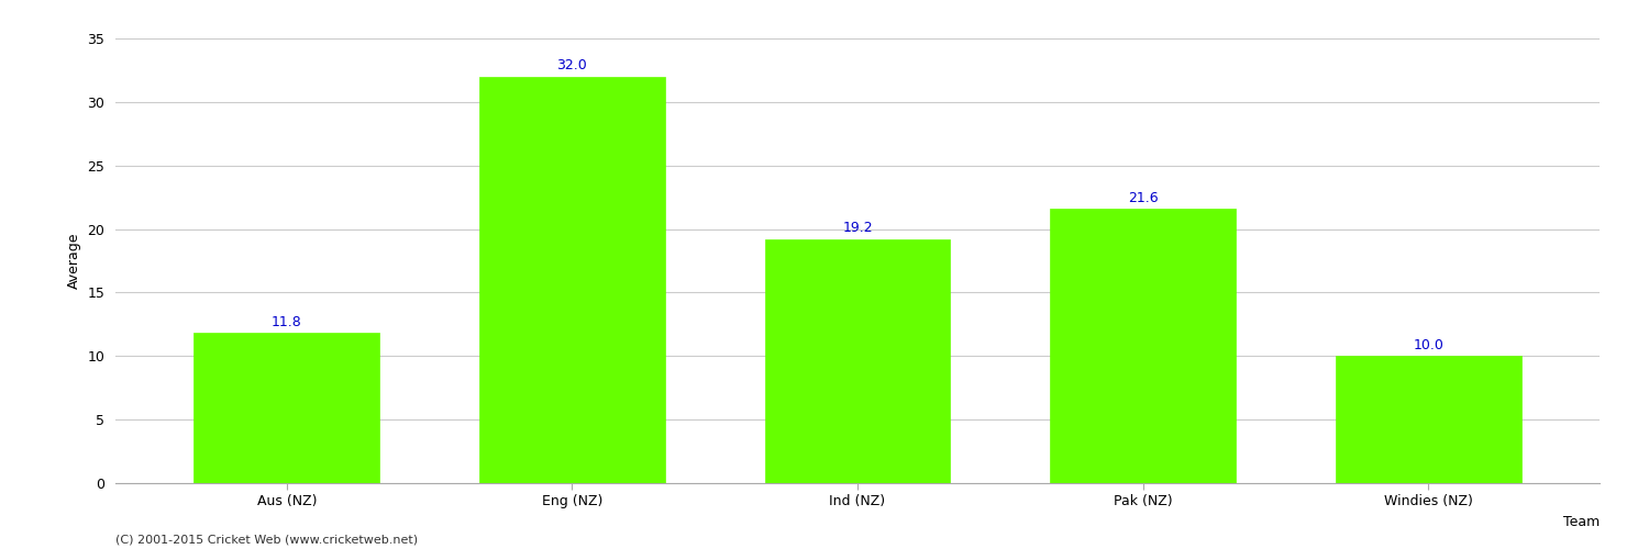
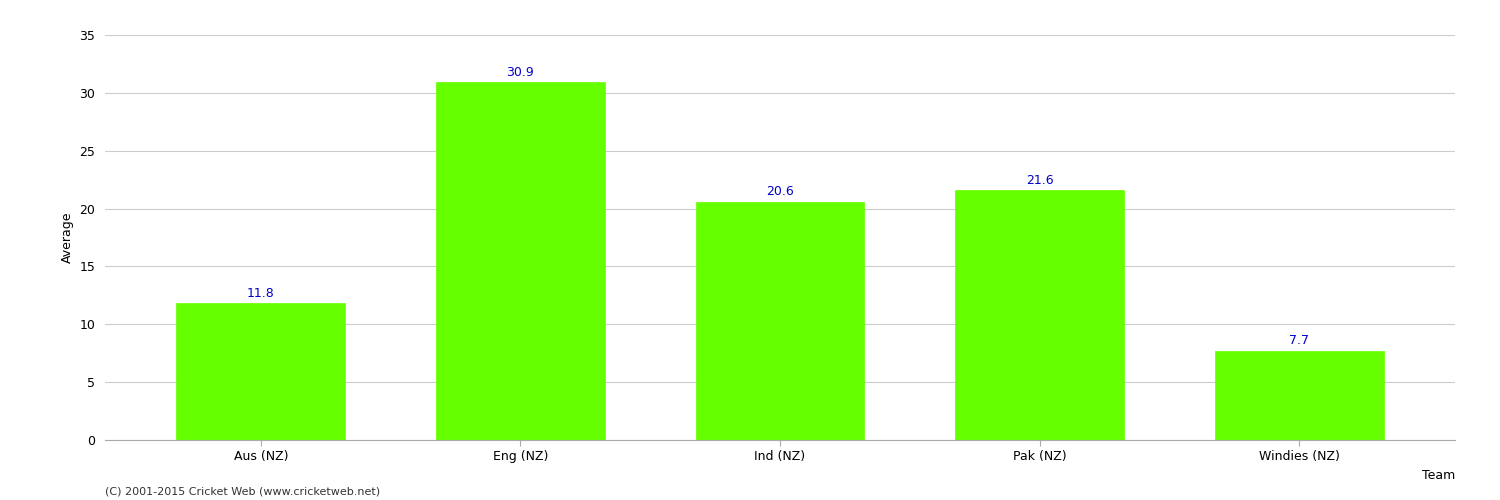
Eng (NZ): 32.0 -> 30.9
Ind (NZ): 19.2 -> 20.6
Windies (NZ): 10.0 -> 7.7
